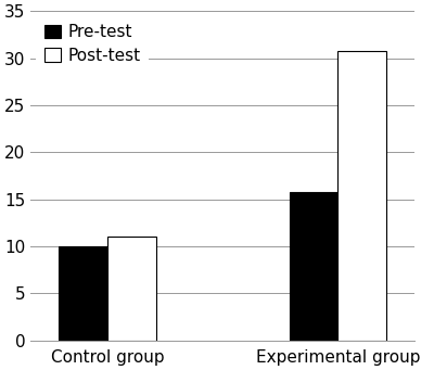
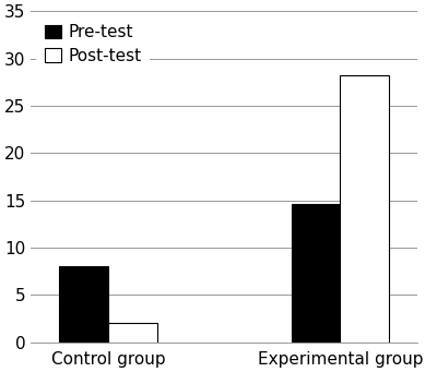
Pre-test/Control group: 10.0 -> 8.0
Post-test/Control group: 11.0 -> 2.0
Pre-test/Experimental group: 15.8 -> 14.6
Post-test/Experimental group: 30.7 -> 28.2
